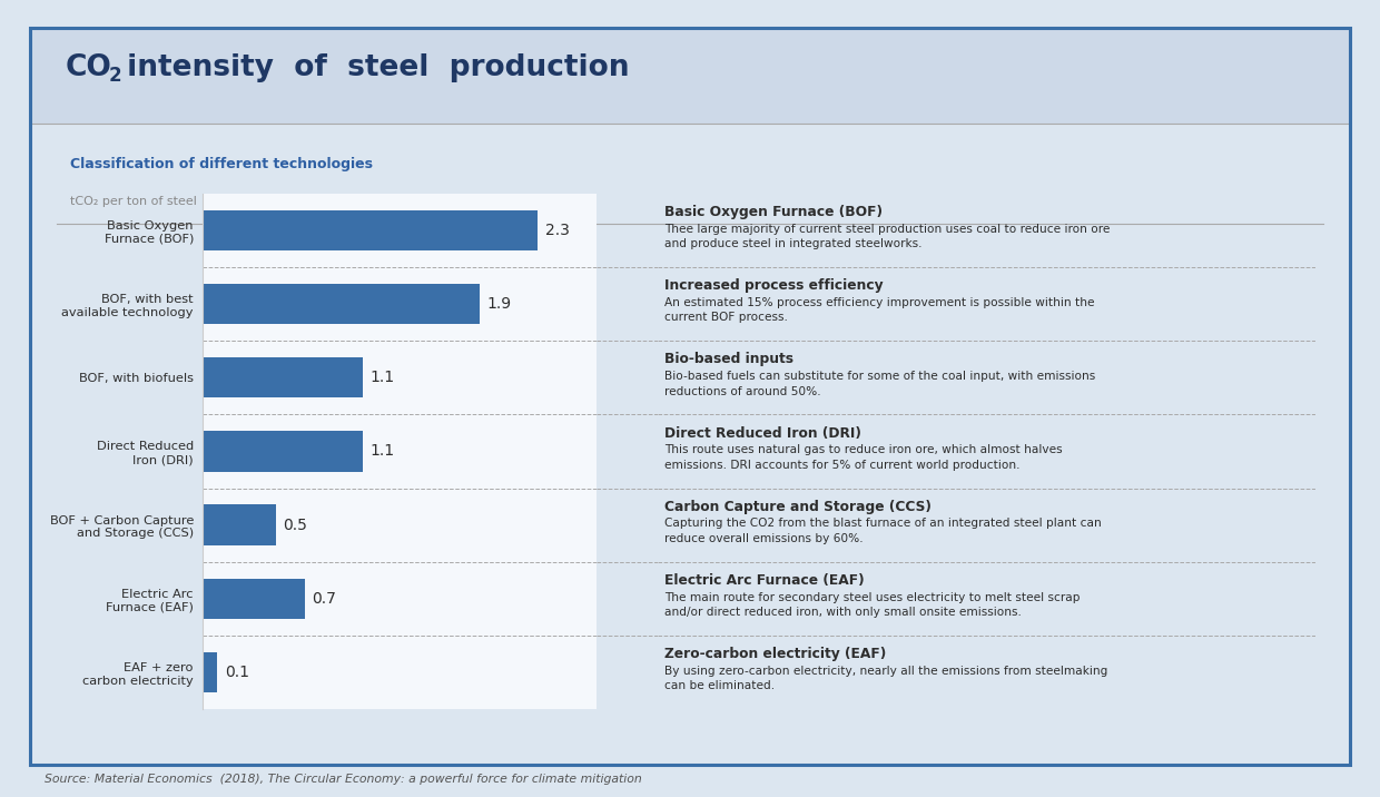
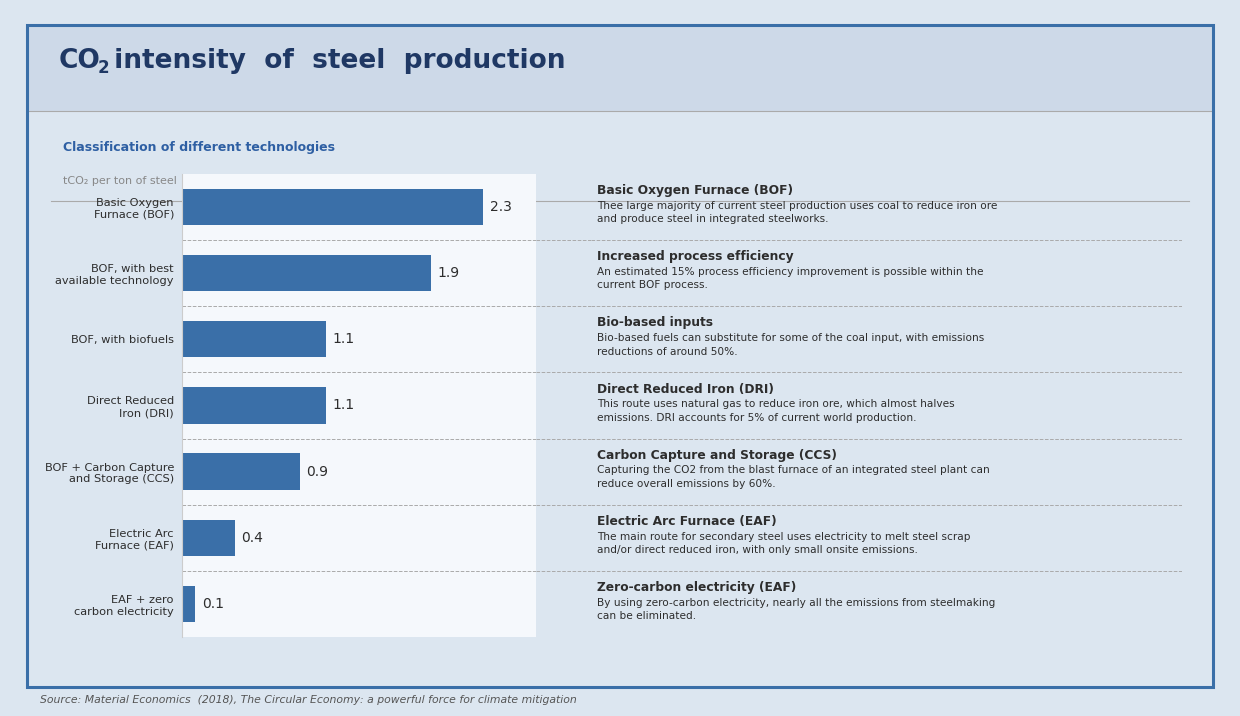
BOF + Carbon Capture and Storage (CCS): 0.5 -> 0.9
Electric Arc Furnace (EAF): 0.7 -> 0.4
